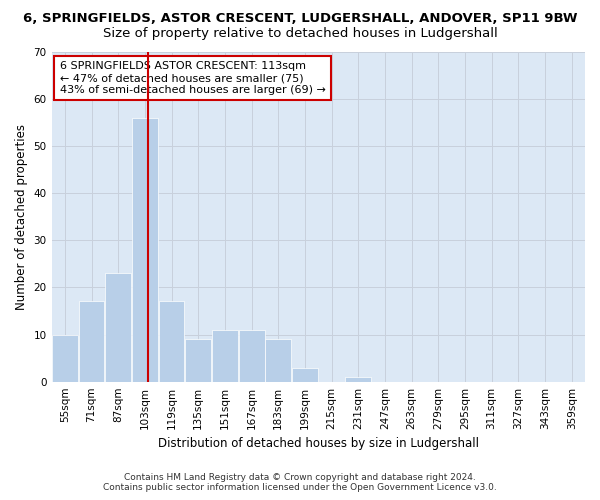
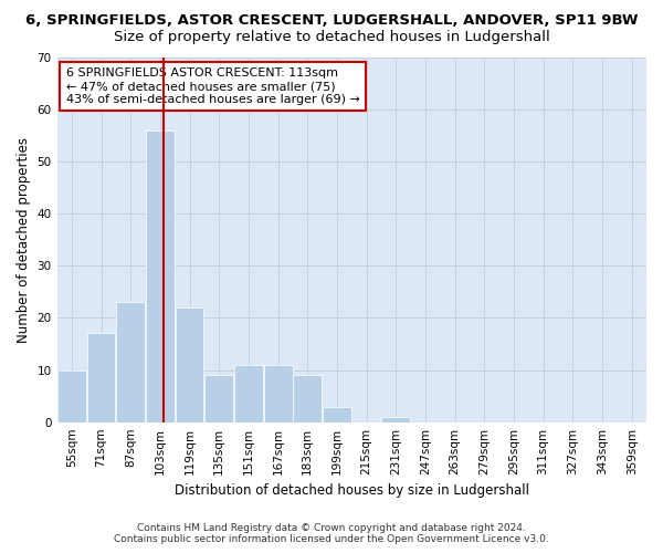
119sqm: 17 -> 22
